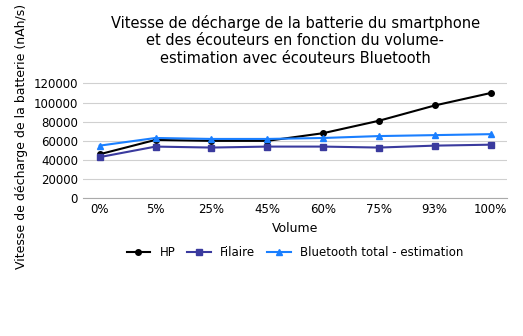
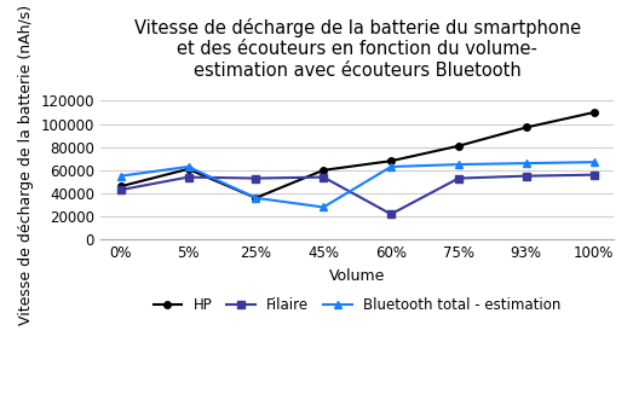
HP/25%: 60000 -> 36000
Bluetooth total - estimation/25%: 62000 -> 36000
Bluetooth total - estimation/45%: 62000 -> 28000
Filaire/60%: 54000 -> 22000
